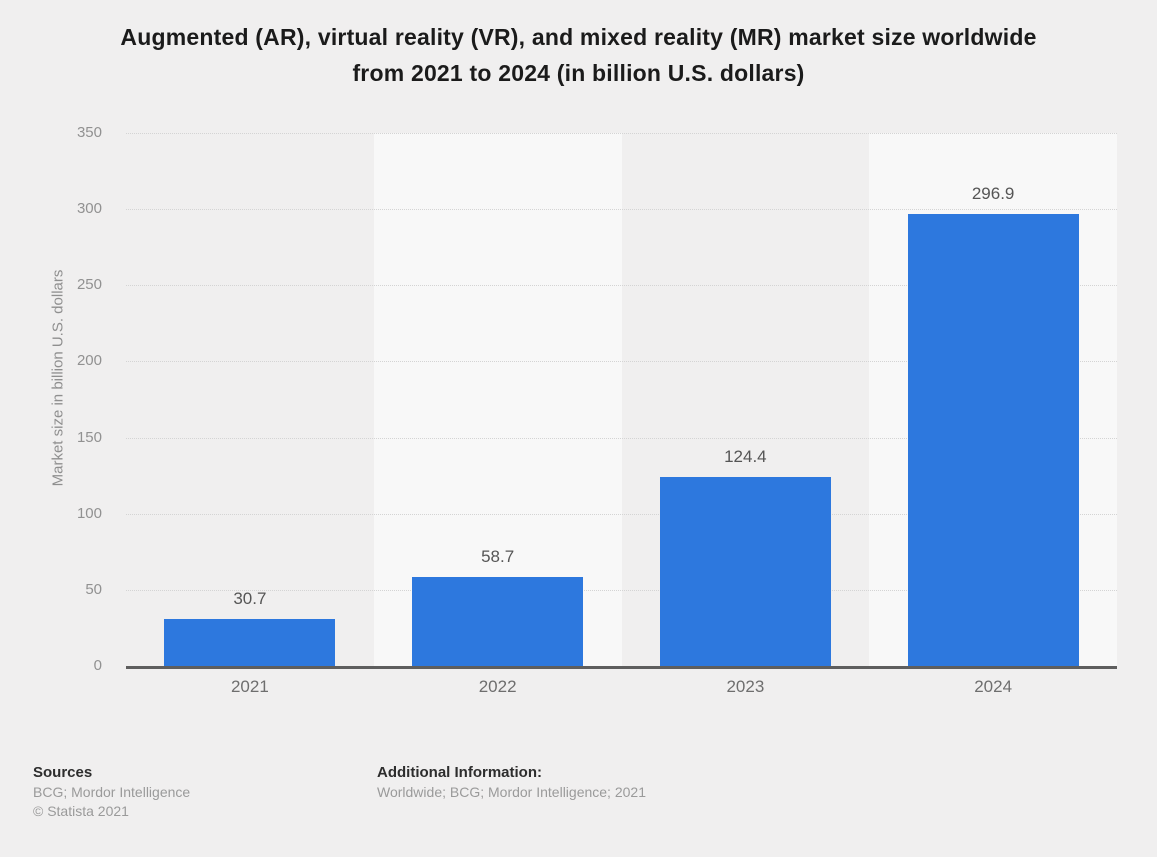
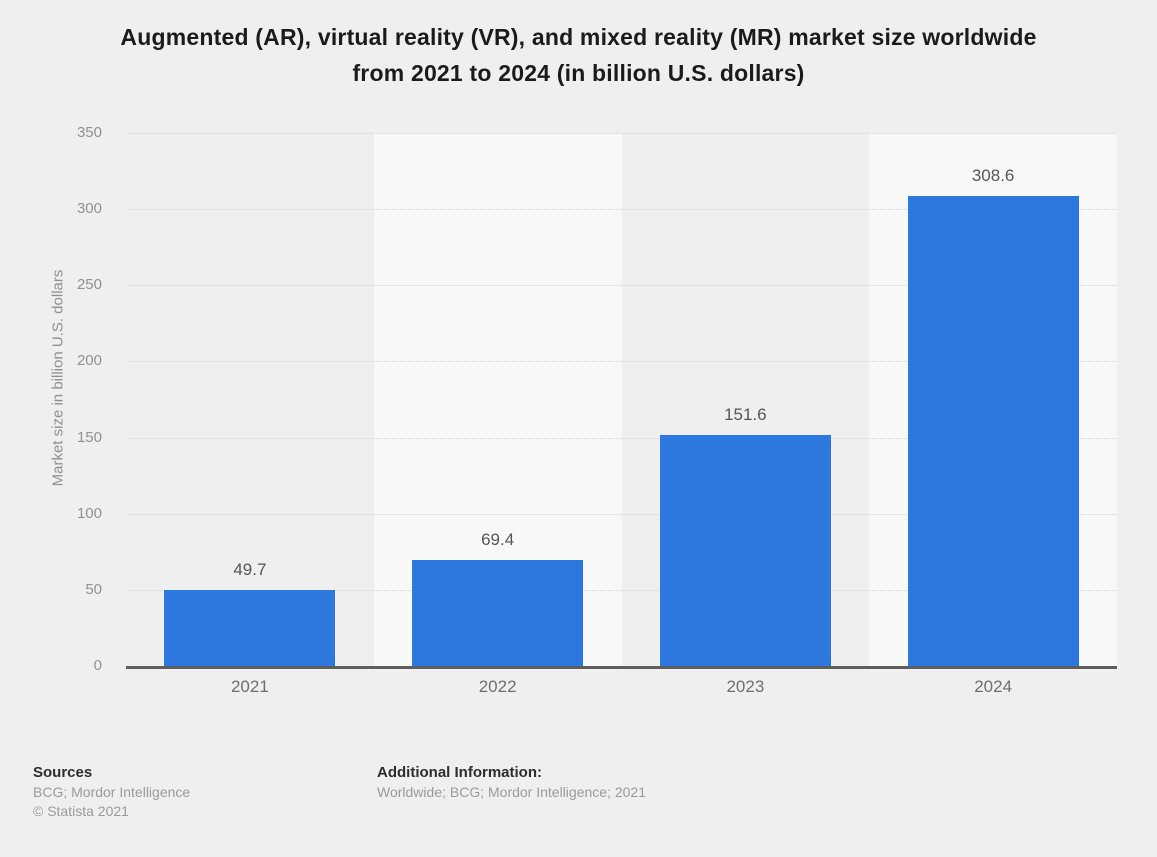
2021: 30.7 -> 49.7
2022: 58.7 -> 69.4
2023: 124.4 -> 151.6
2024: 296.9 -> 308.6
